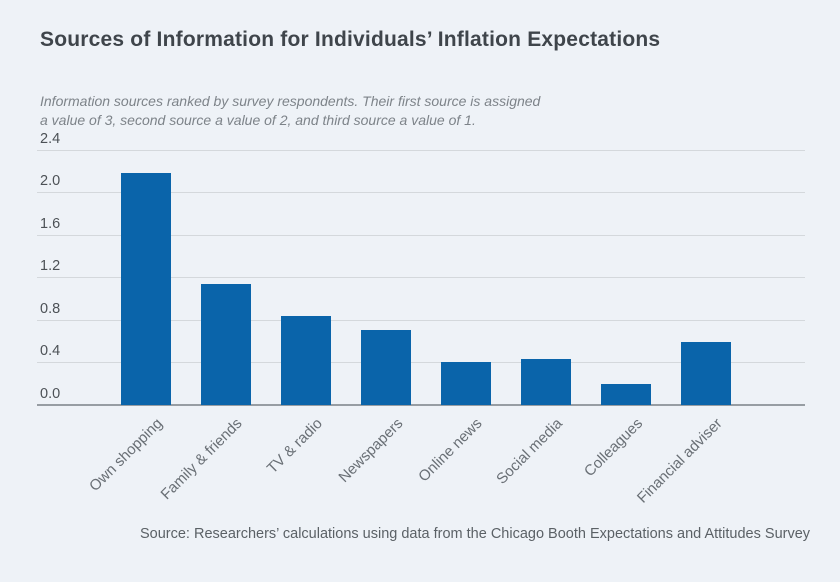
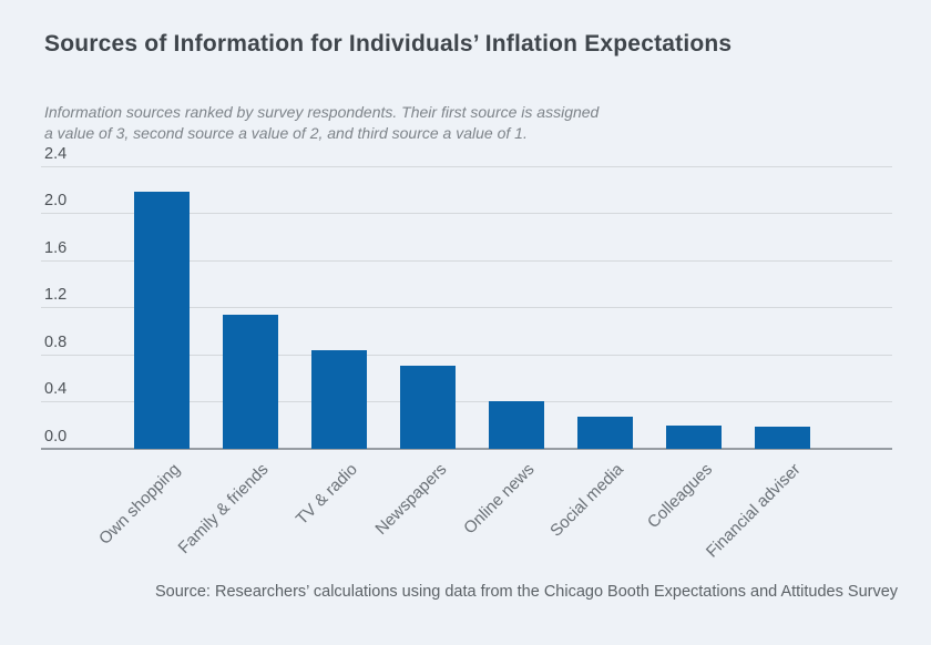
Social media: 0.43 -> 0.27
Financial adviser: 0.59 -> 0.18
